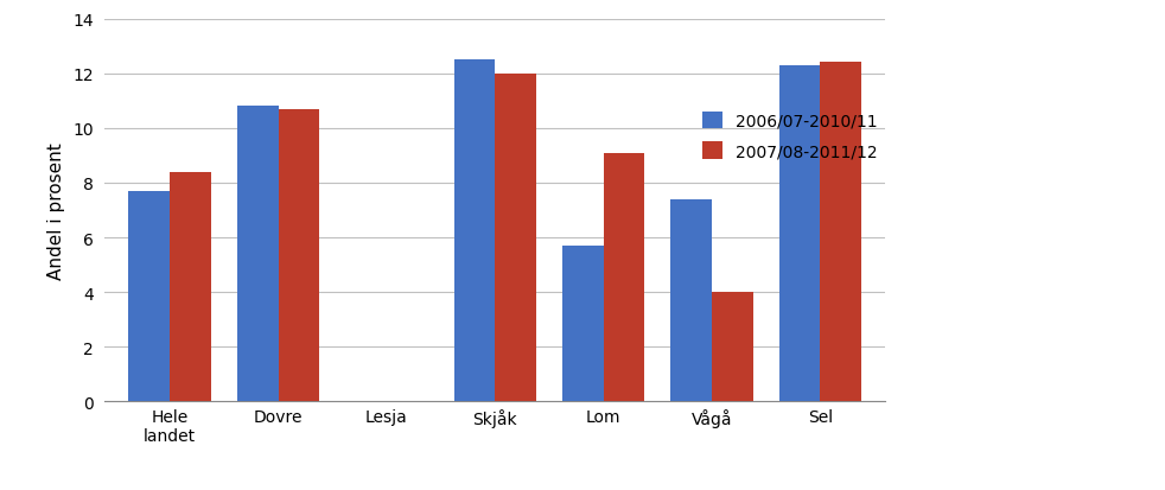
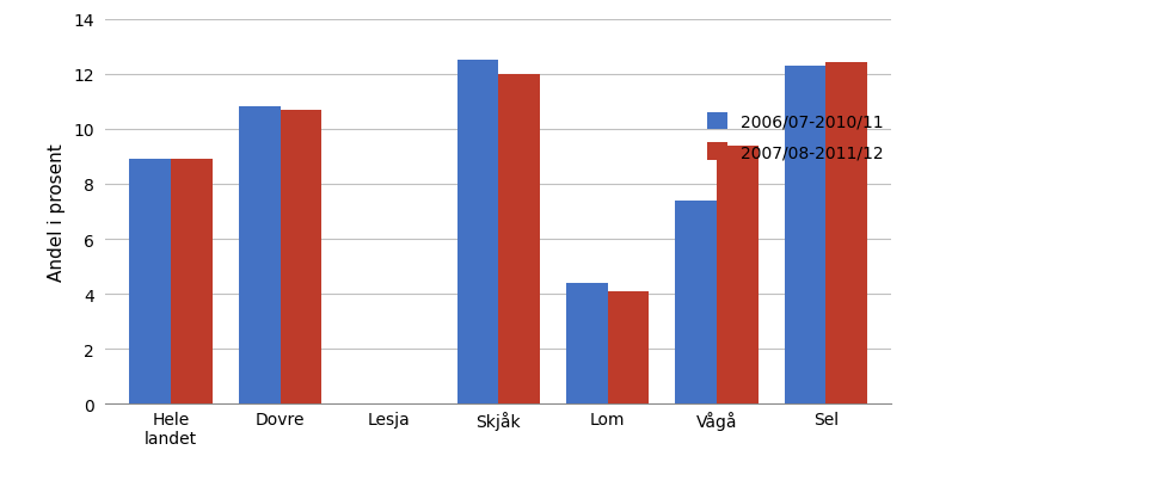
2006/07-2010/11/Hele landet: 7.7 -> 8.9
2007/08-2011/12/Hele landet: 8.4 -> 8.9
2006/07-2010/11/Lom: 5.7 -> 4.4
2007/08-2011/12/Lom: 9.1 -> 4.1
2007/08-2011/12/Vågå: 4.0 -> 9.4
